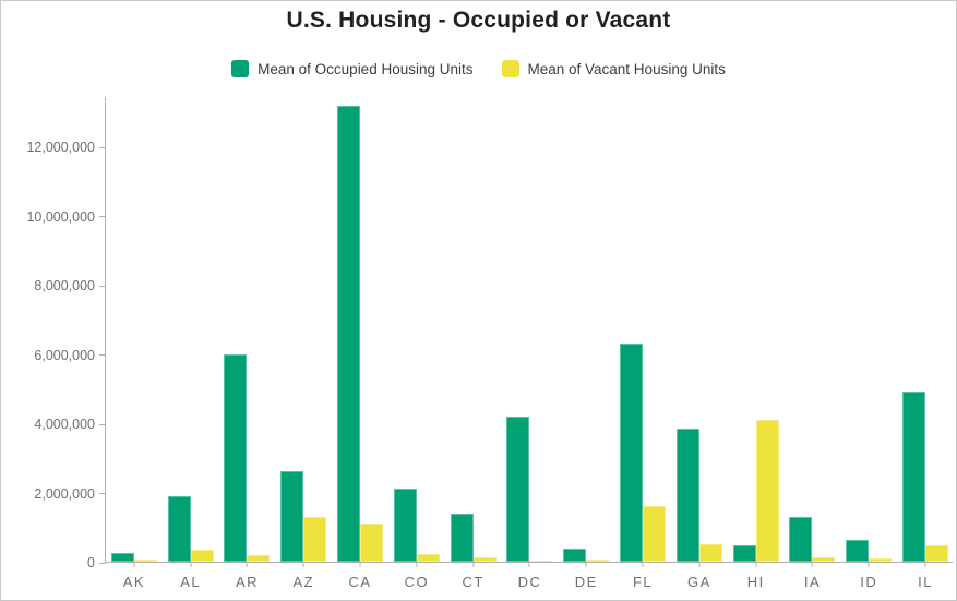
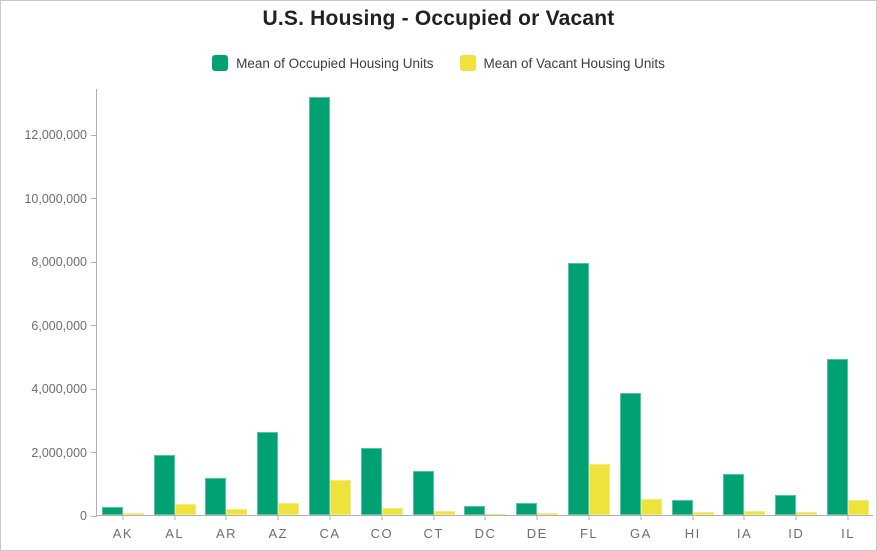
Mean of Occupied Housing Units/AR: 6000000 -> 1200000
Mean of Vacant Housing Units/AZ: 1300000 -> 400000
Mean of Occupied Housing Units/DC: 4200000 -> 300000
Mean of Occupied Housing Units/FL: 6300000 -> 8000000
Mean of Vacant Housing Units/HI: 4100000 -> 100000
